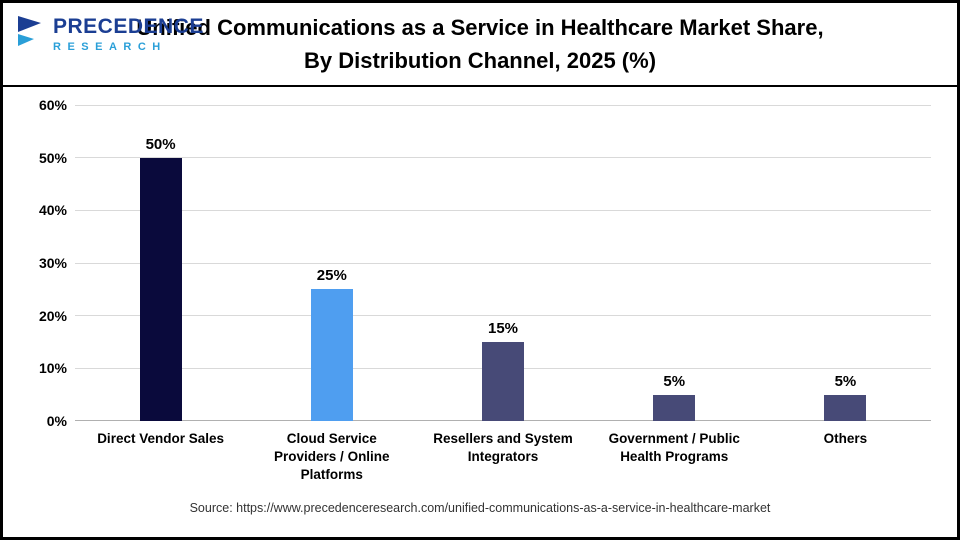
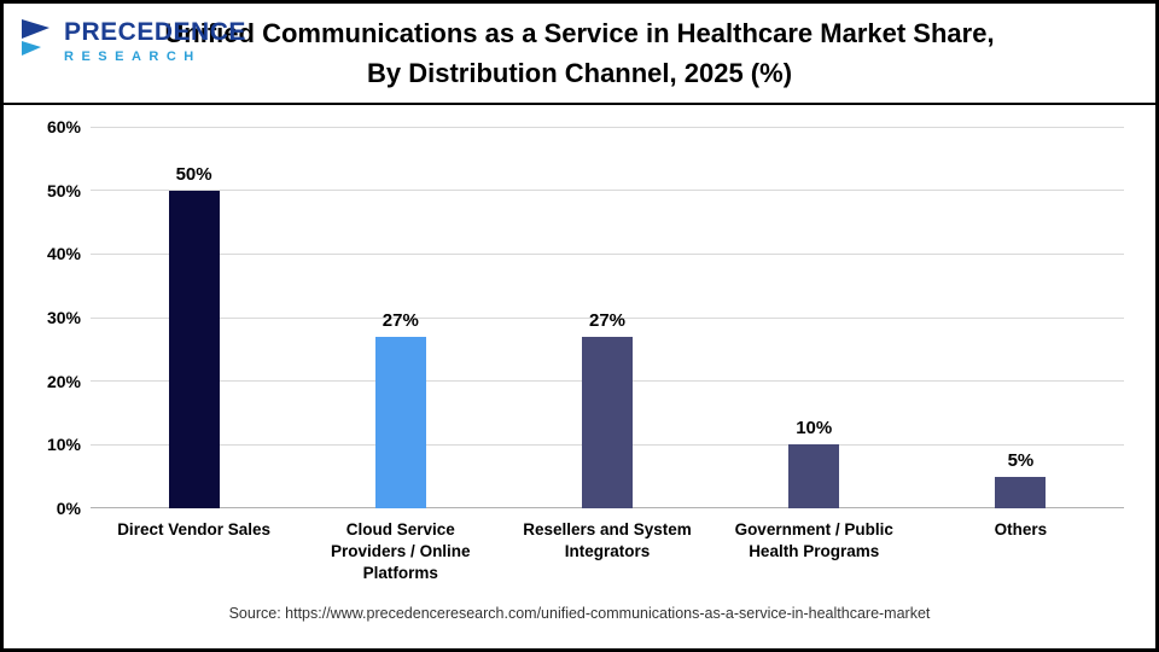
Cloud Service Providers / Online Platforms: 25% -> 27%
Resellers and System Integrators: 15% -> 27%
Government / Public Health Programs: 5% -> 10%
